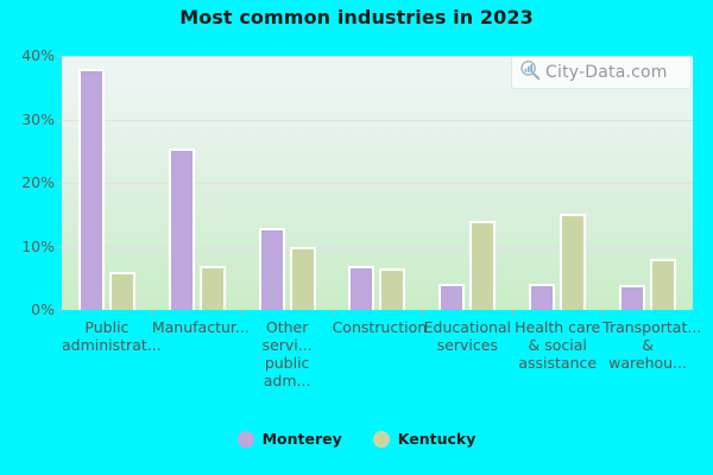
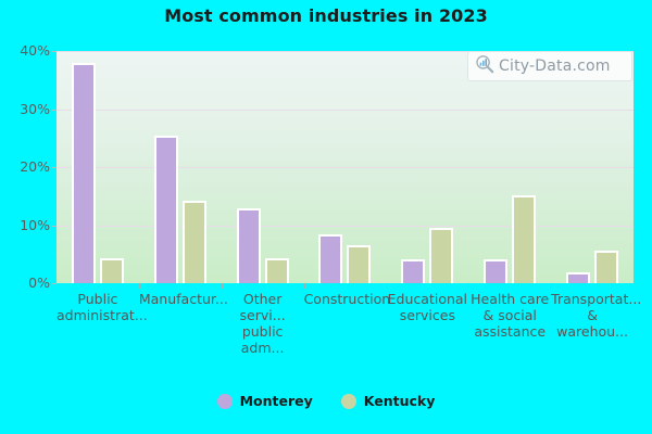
Kentucky/Public administrat...: 6% -> 4%
Kentucky/Manufactur...: 7% -> 14%
Kentucky/Other servi... public adm...: 10% -> 4%
Monterey/Construction: 7% -> 8%
Kentucky/Educational services: 14% -> 10%
Monterey/Transportat... & warehou...: 4% -> 2%
Kentucky/Transportat... & warehou...: 8% -> 6%
